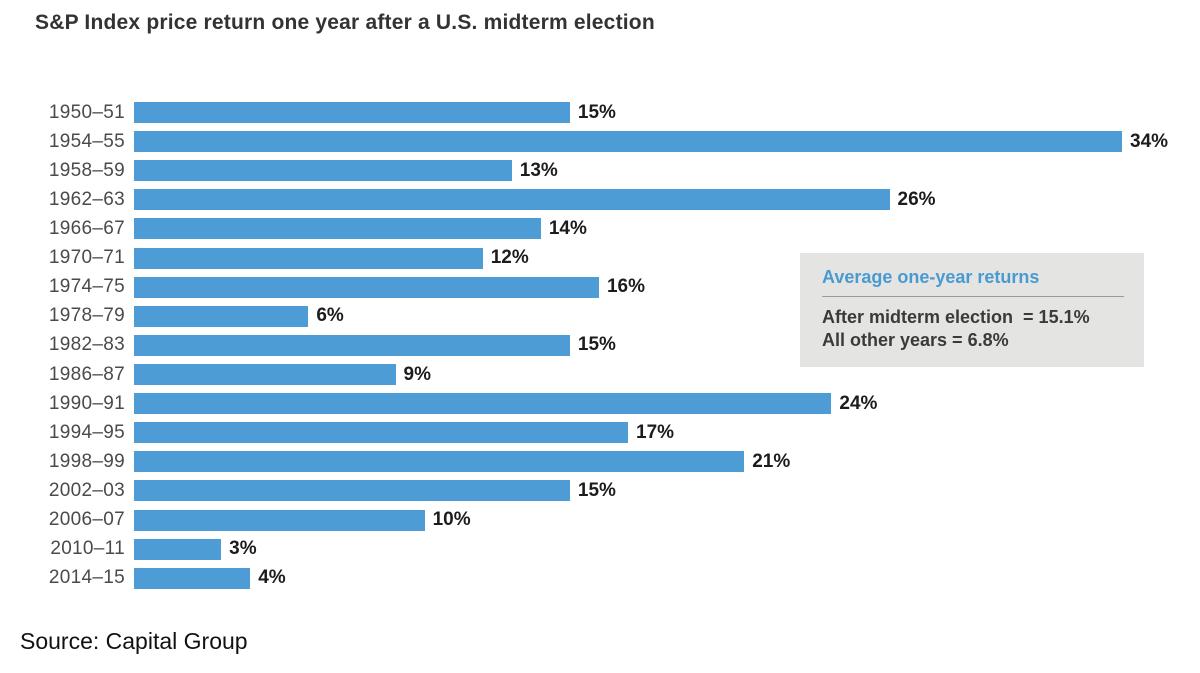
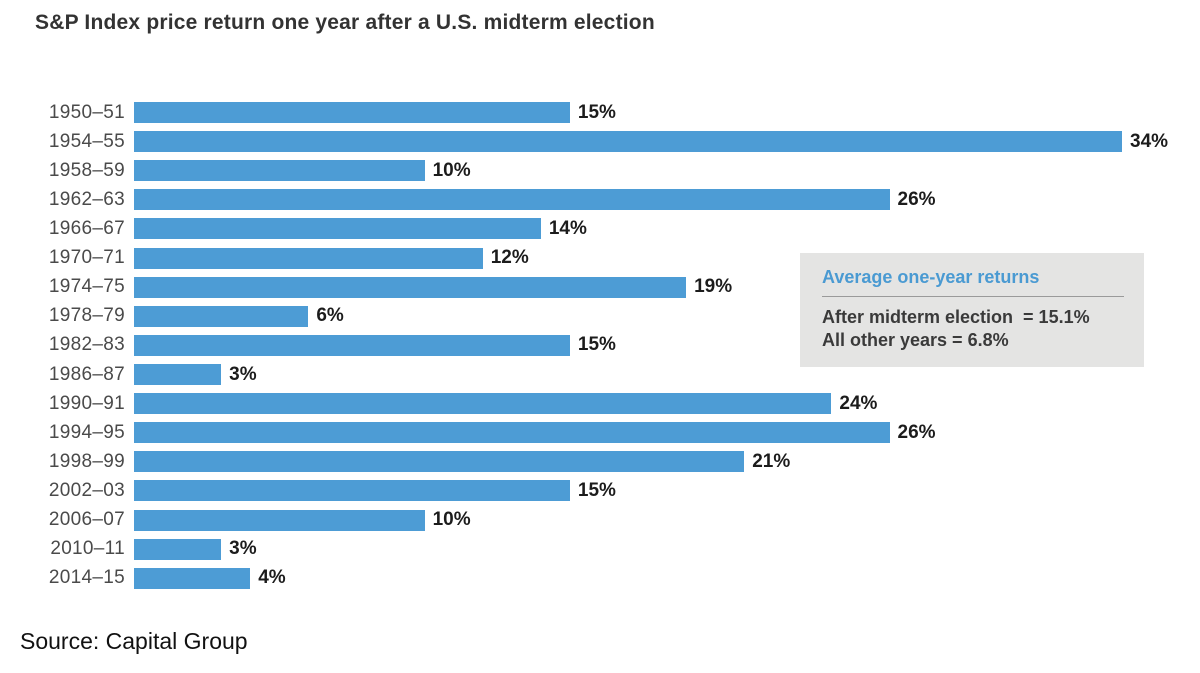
1958–59: 13% -> 10%
1974–75: 16% -> 19%
1986–87: 9% -> 3%
1994–95: 17% -> 26%
